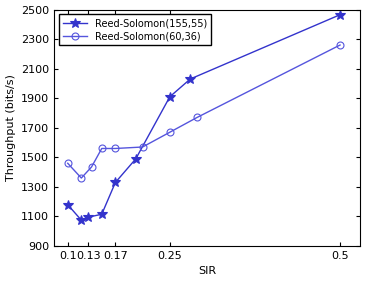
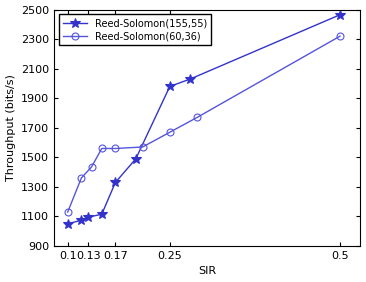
Reed-Solomon(155,55)/0.1: 1180 -> 1050
Reed-Solomon(60,36)/0.1: 1460 -> 1130
Reed-Solomon(155,55)/0.25: 1910 -> 1980
Reed-Solomon(60,36)/0.5: 2260 -> 2320
